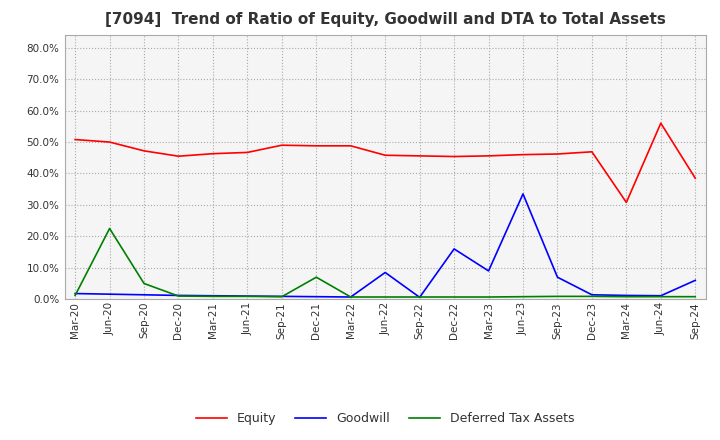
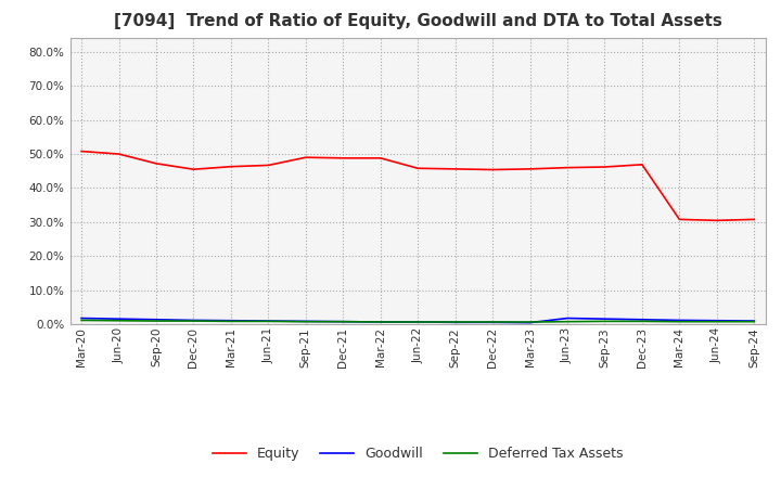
Deferred Tax Assets/Jun-20: 22.5% -> 1.1%
Deferred Tax Assets/Sep-20: 5.0% -> 1.0%
Deferred Tax Assets/Dec-21: 7.0% -> 0.8%
Goodwill/Jun-22: 8.5% -> 0.7%
Goodwill/Dec-22: 16.0% -> 0.6%
Goodwill/Mar-23: 9.0% -> 0.5%
Goodwill/Jun-23: 33.5% -> 1.8%
Goodwill/Sep-23: 7.0% -> 1.6%
Equity/Jun-24: 56.0% -> 30.5%
Equity/Sep-24: 38.5% -> 30.8%
Goodwill/Sep-24: 6.0% -> 1.0%
